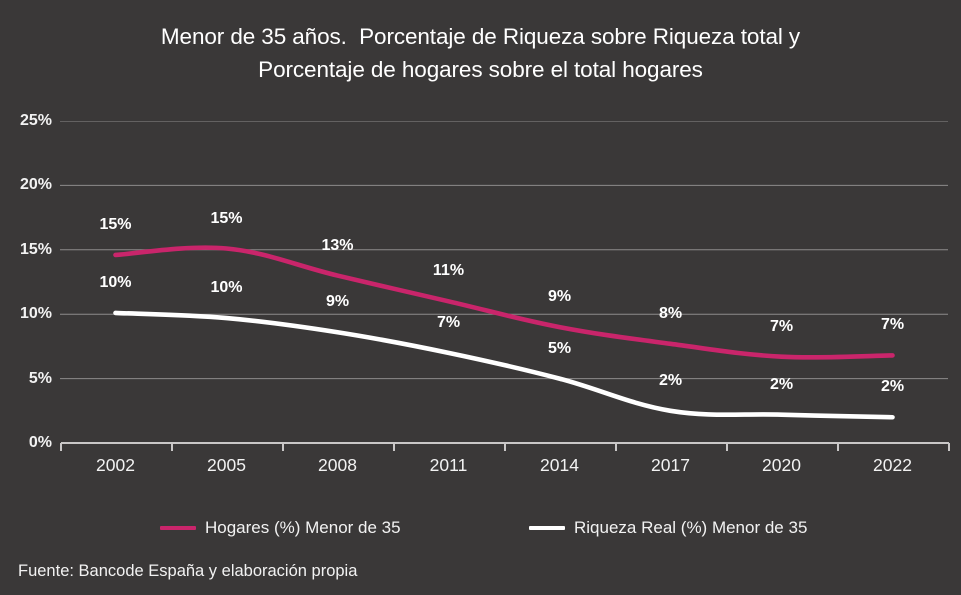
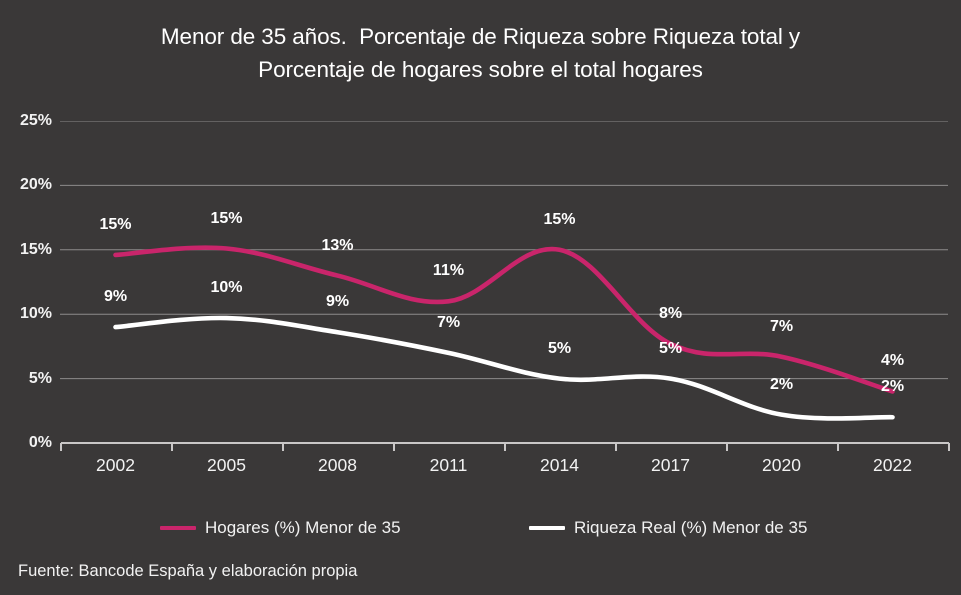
Riqueza Real (%) Menor de 35/2002: 10% -> 9%
Hogares (%) Menor de 35/2014: 9% -> 15%
Riqueza Real (%) Menor de 35/2017: 2% -> 5%
Hogares (%) Menor de 35/2022: 7% -> 4%
